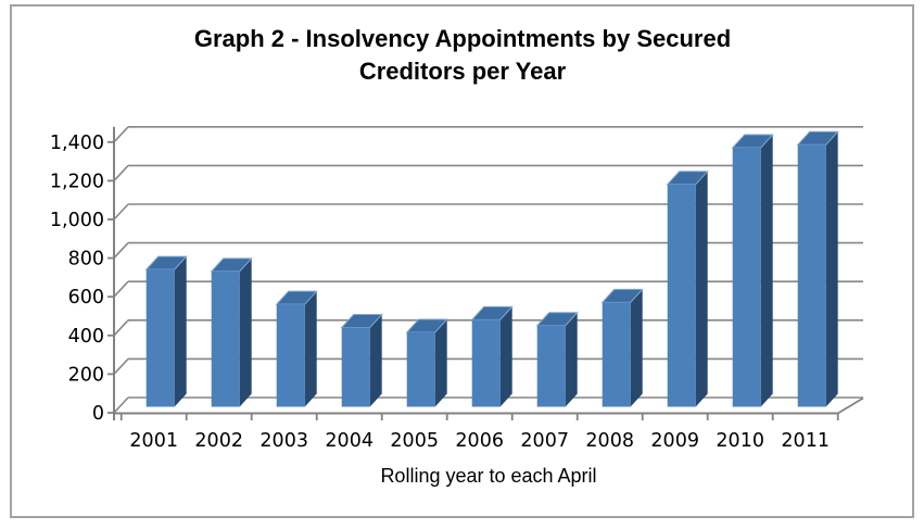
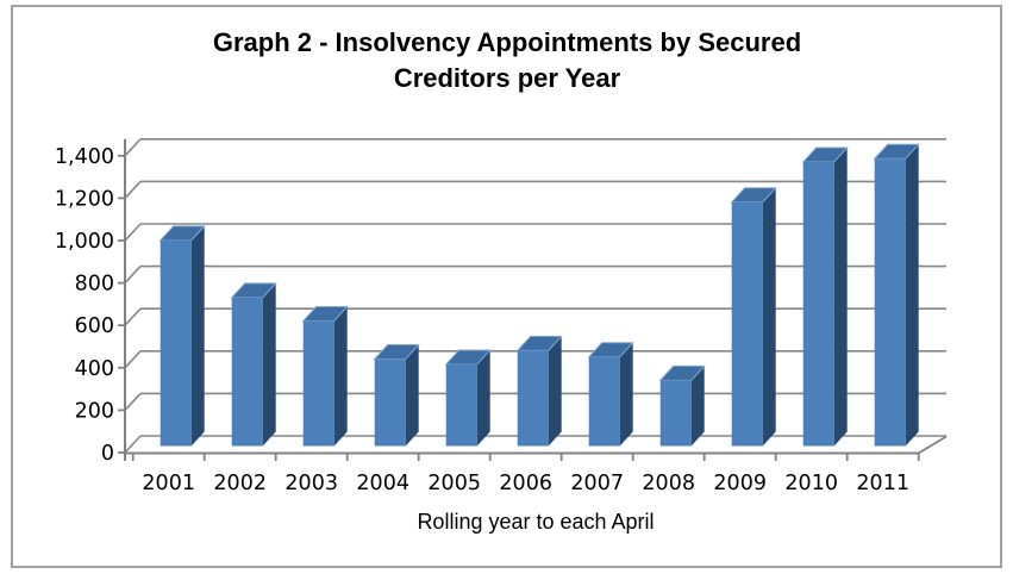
2001: 710 -> 970
2003: 530 -> 590
2008: 540 -> 310
